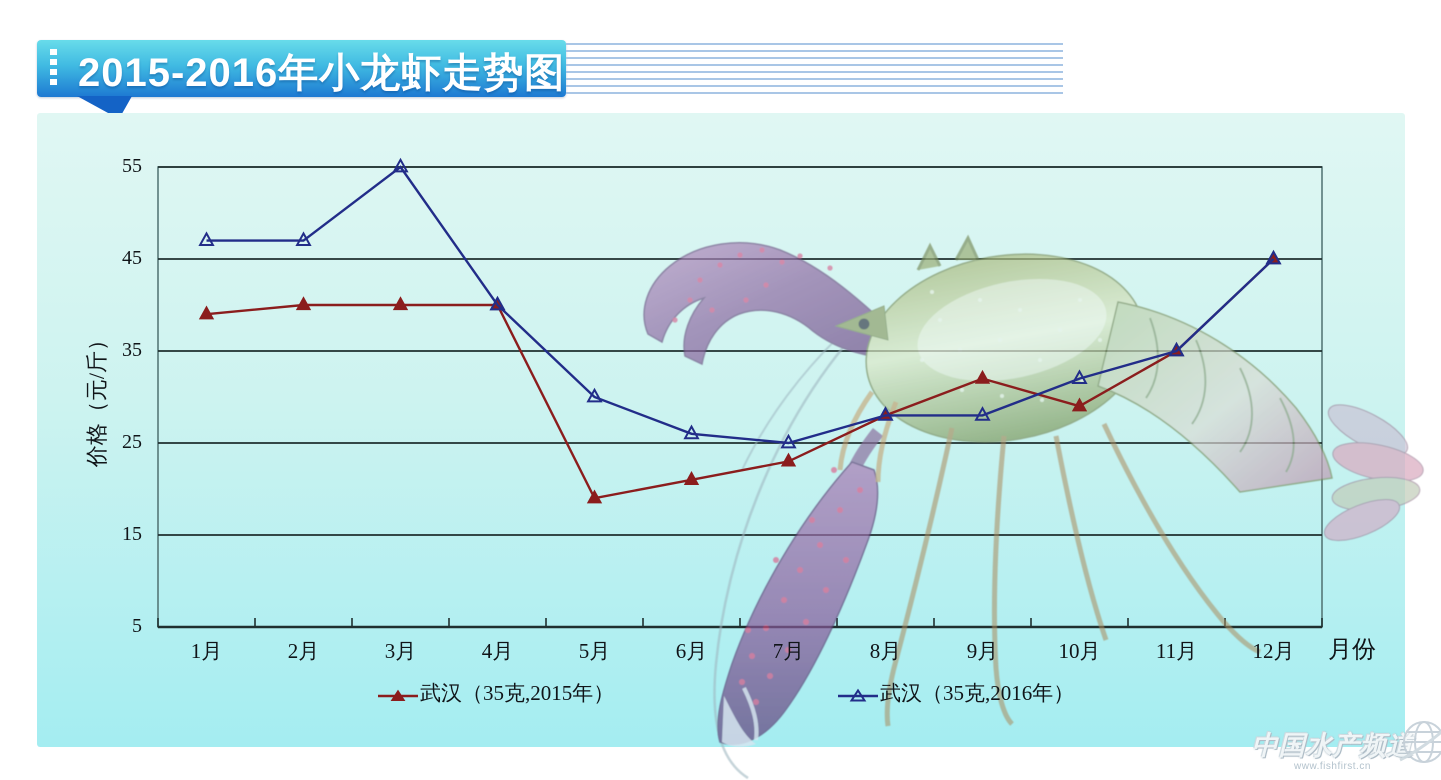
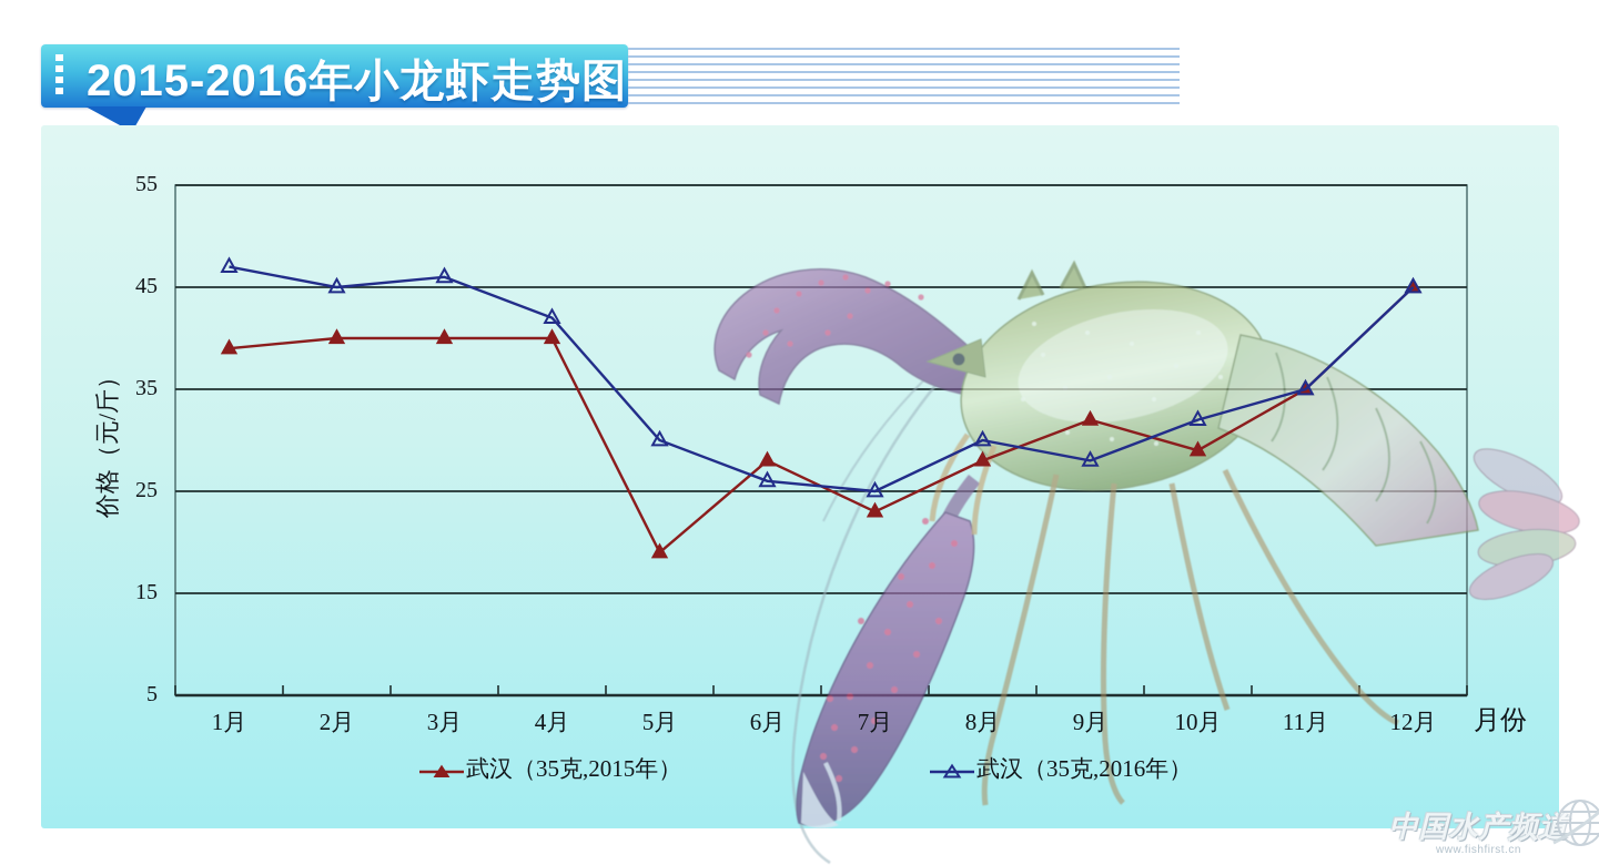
武汉（35克,2016年）/2月: 47 -> 45
武汉（35克,2016年）/3月: 55 -> 46
武汉（35克,2016年）/4月: 40 -> 42
武汉（35克,2015年）/6月: 21 -> 28
武汉（35克,2016年）/8月: 28 -> 30
